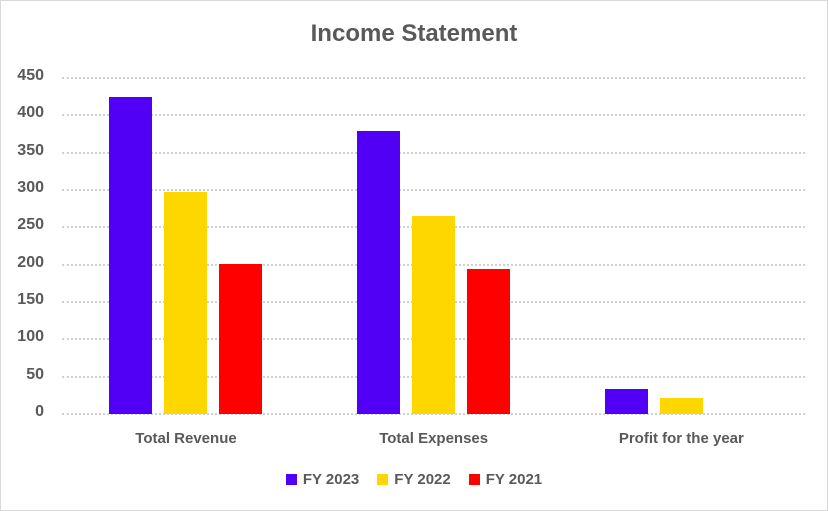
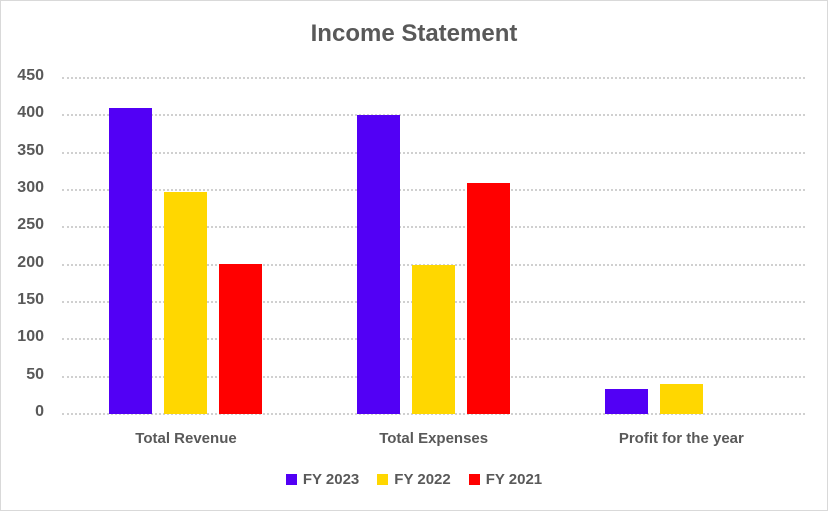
FY 2023/Total Revenue: 420 -> 410
FY 2023/Total Expenses: 380 -> 400
FY 2022/Total Expenses: 260 -> 200
FY 2021/Total Expenses: 190 -> 310
FY 2022/Profit for the year: 20 -> 40
